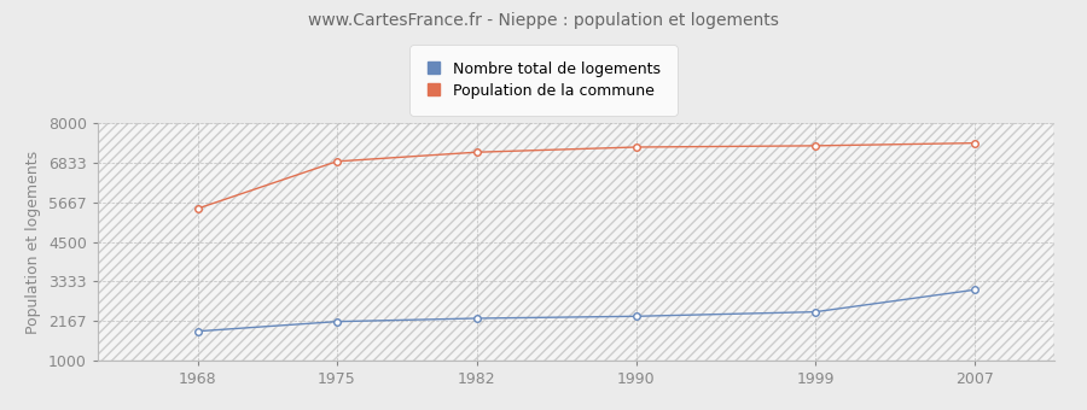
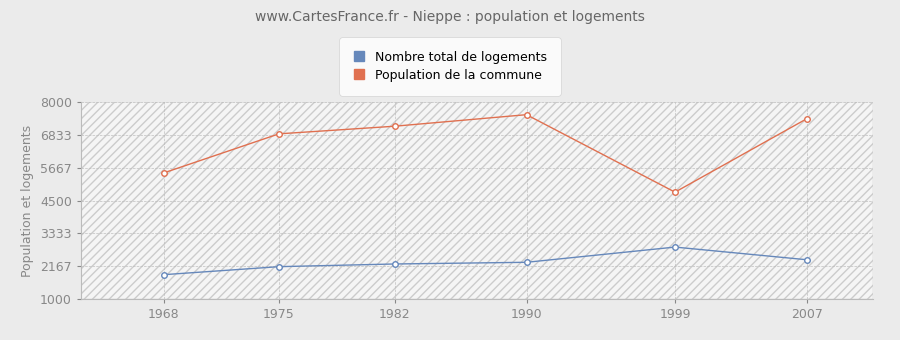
Population de la commune/1990: 7290 -> 7550
Nombre total de logements/1999: 2440 -> 2850
Population de la commune/1999: 7330 -> 4800
Nombre total de logements/2007: 3090 -> 2400
